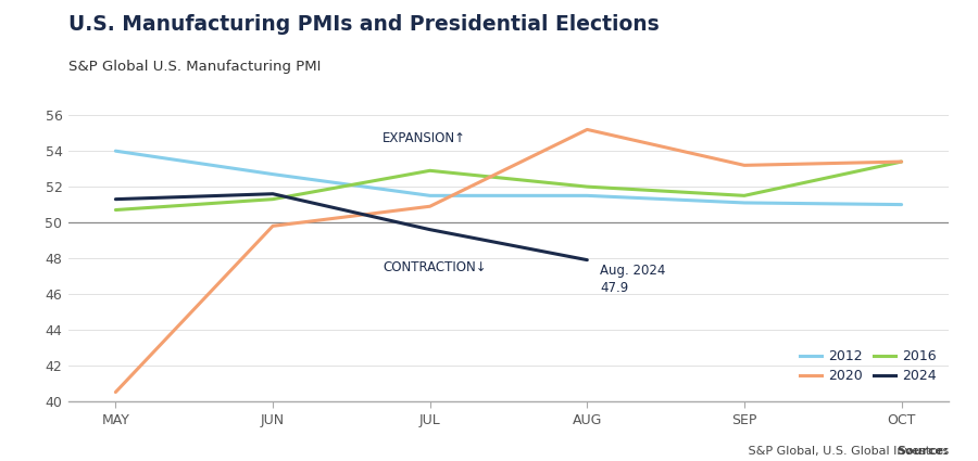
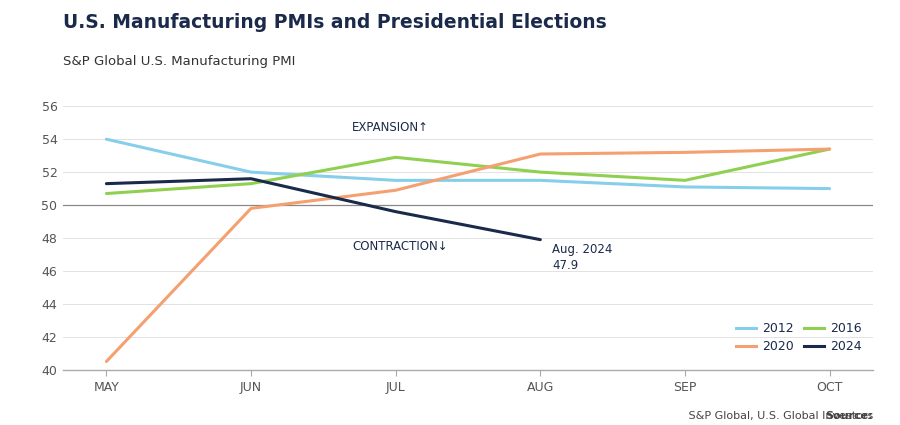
2012/JUN: 52.7 -> 52.0
2020/AUG: 55.2 -> 53.1
